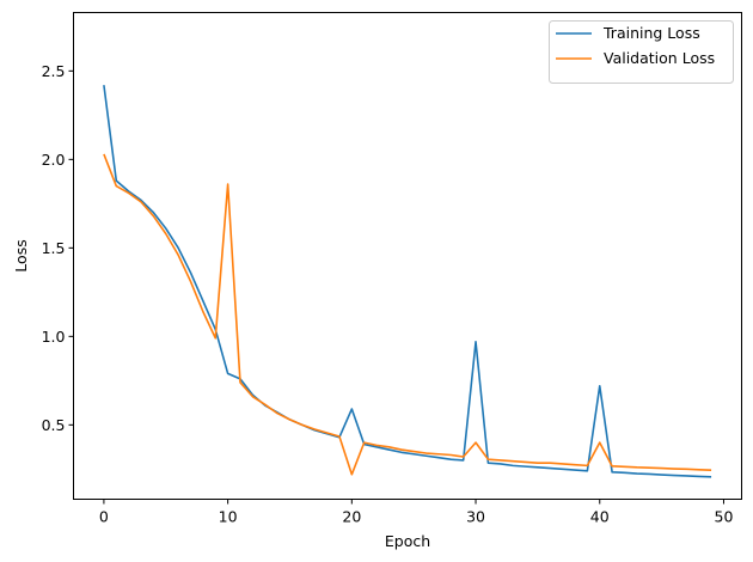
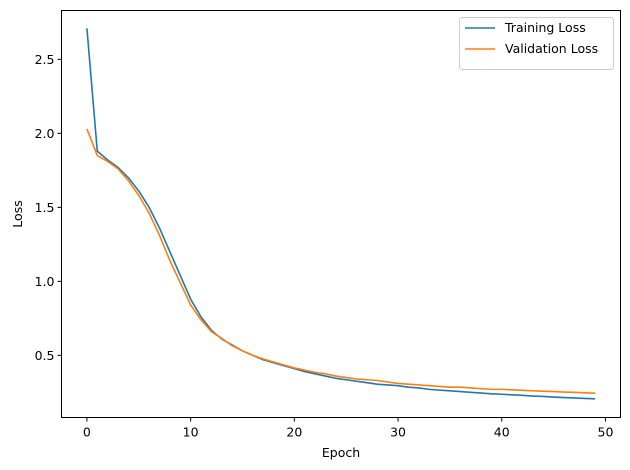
Training Loss/0: 2.42 -> 2.71
Training Loss/10: 0.79 -> 0.88
Validation Loss/10: 1.86 -> 0.84
Training Loss/20: 0.59 -> 0.41
Validation Loss/20: 0.22 -> 0.41
Training Loss/30: 0.97 -> 0.29
Validation Loss/30: 0.40 -> 0.31
Training Loss/40: 0.72 -> 0.24
Validation Loss/40: 0.40 -> 0.27
